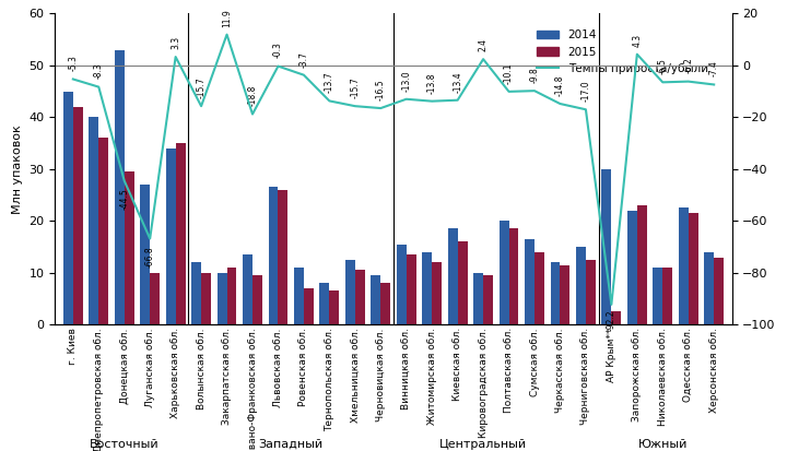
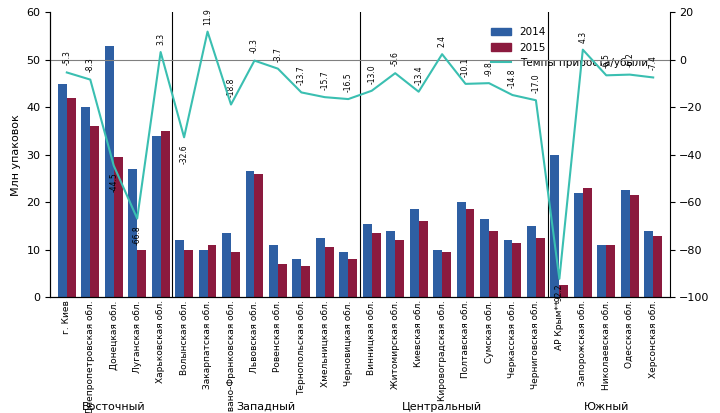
Темпы прироста/убыли/Волынская обл.: -15.7 -> -32.6
Темпы прироста/убыли/Житомирская обл.: -13.8 -> -5.6
